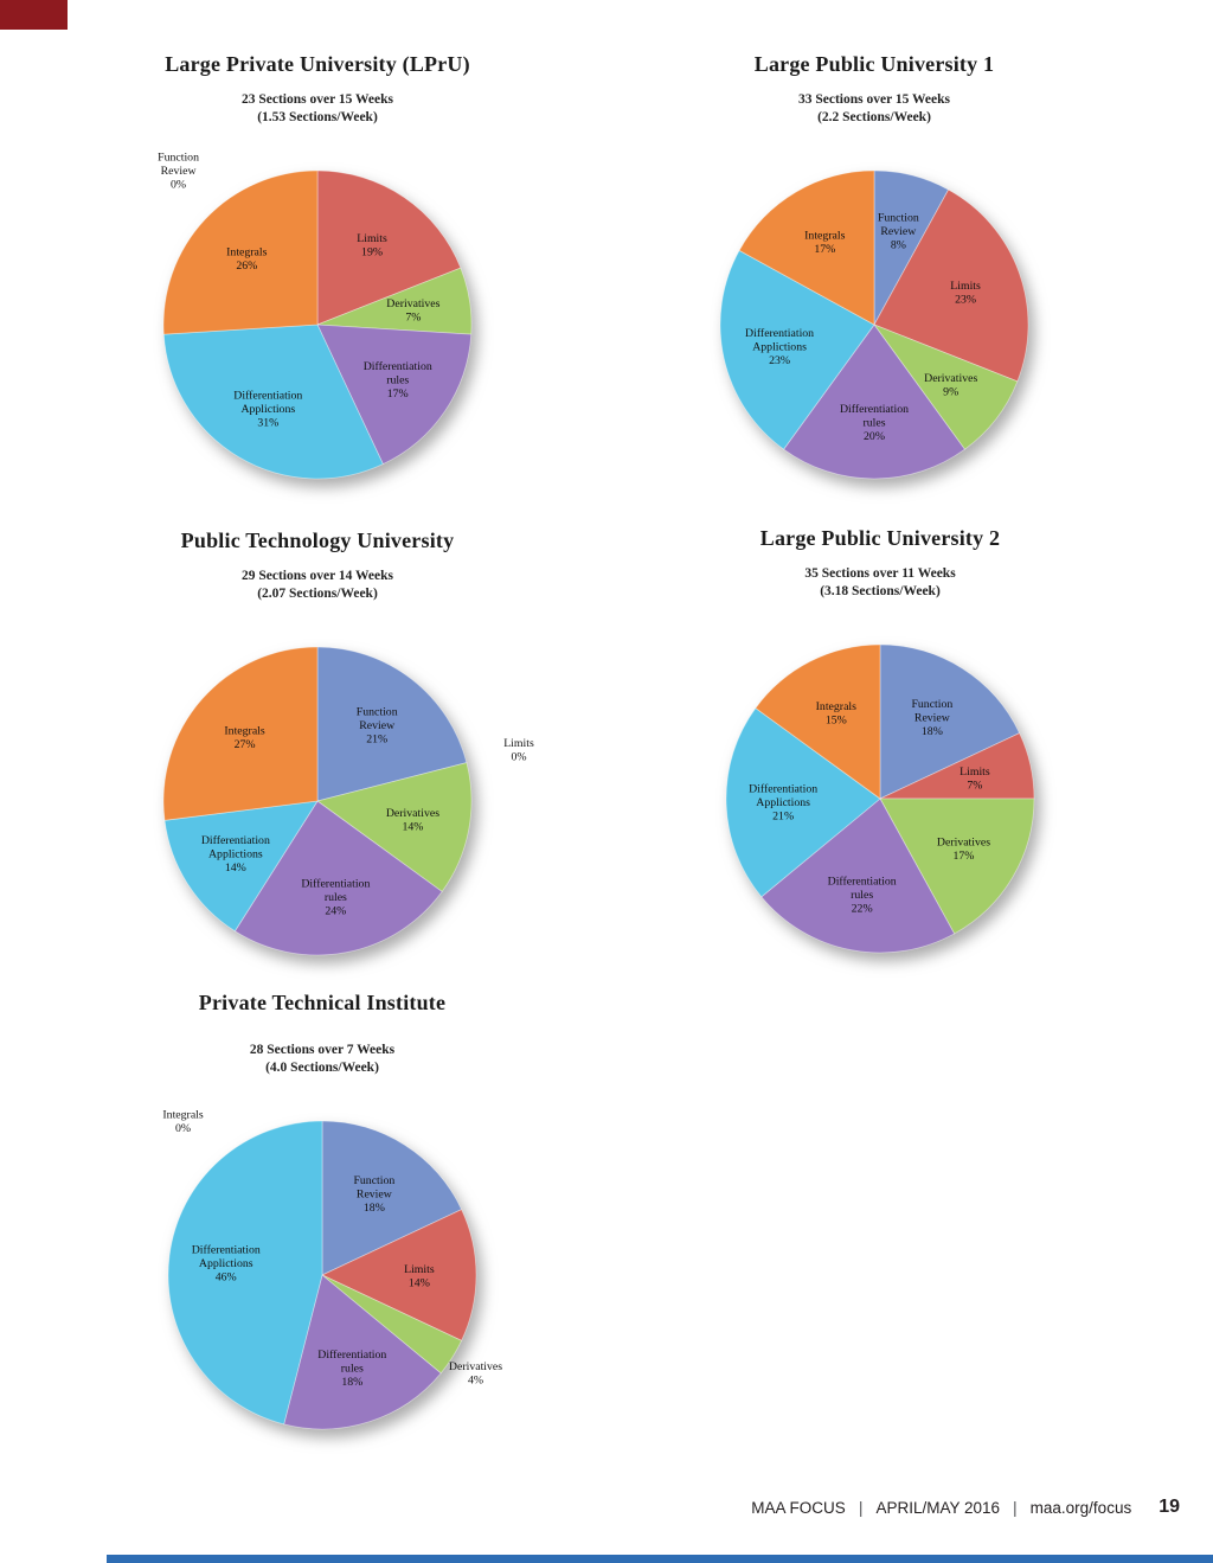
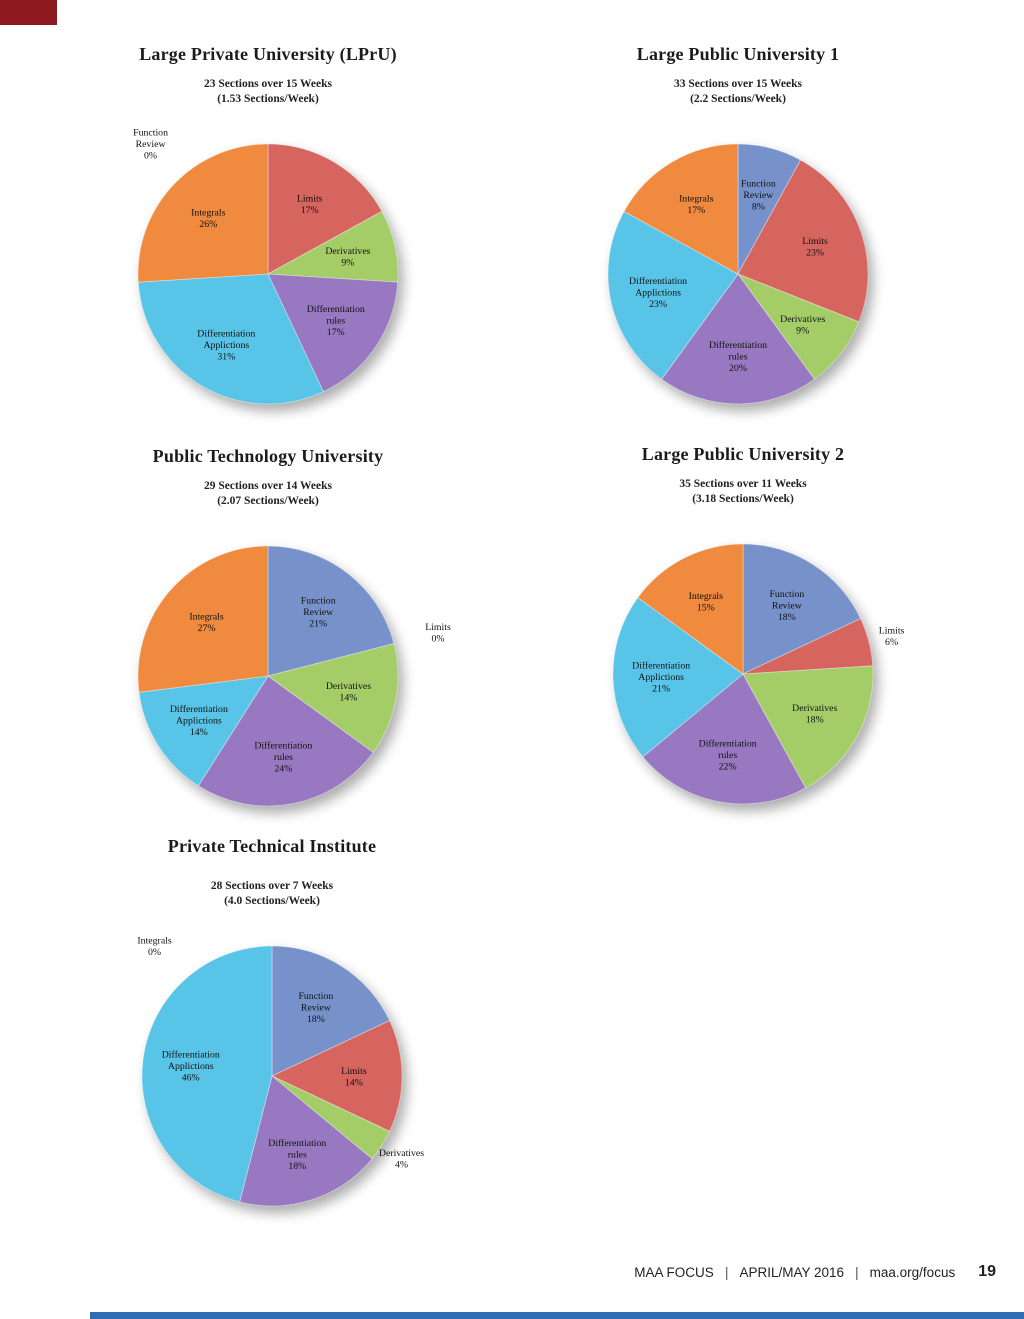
Large Private University (LPrU)/Limits: 19% -> 17%
Large Private University (LPrU)/Derivatives: 7% -> 9%
Large Public University 2/Limits: 7% -> 6%
Large Public University 2/Derivatives: 17% -> 18%
